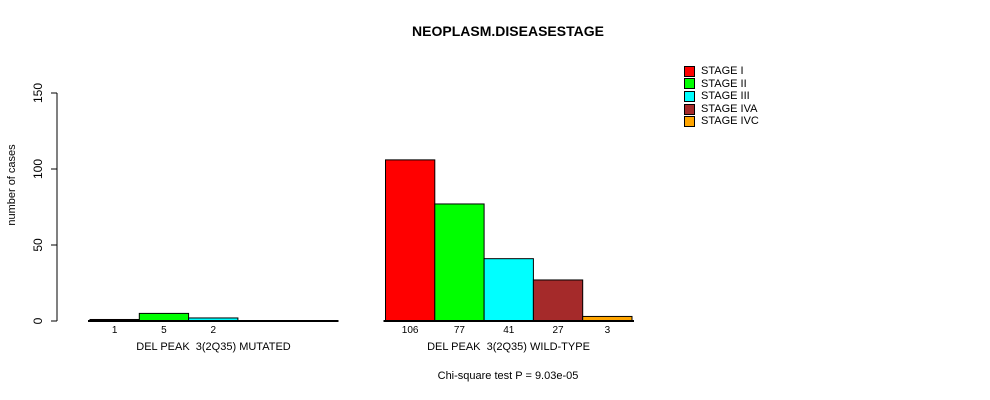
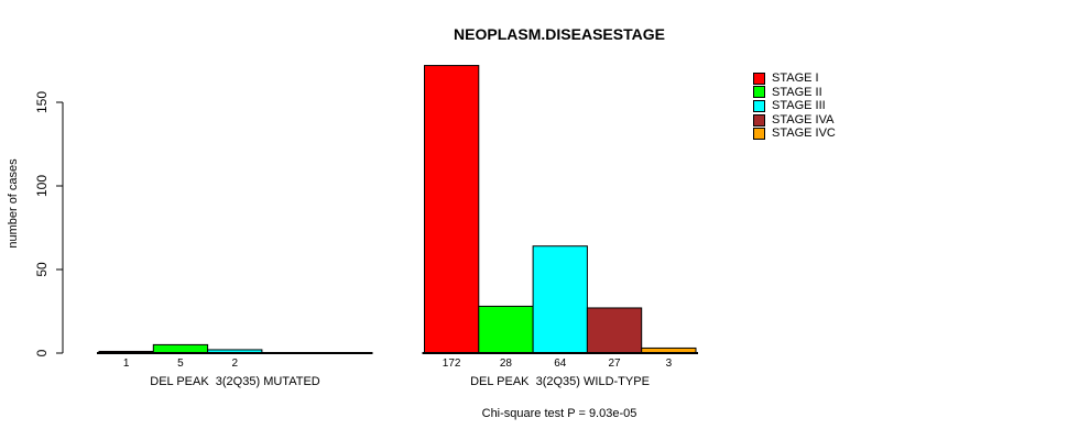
STAGE I/DEL PEAK 3(2Q35) WILD-TYPE: 106 -> 172
STAGE II/DEL PEAK 3(2Q35) WILD-TYPE: 77 -> 28
STAGE III/DEL PEAK 3(2Q35) WILD-TYPE: 41 -> 64
